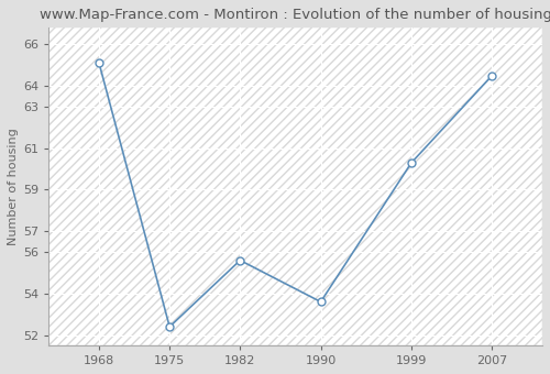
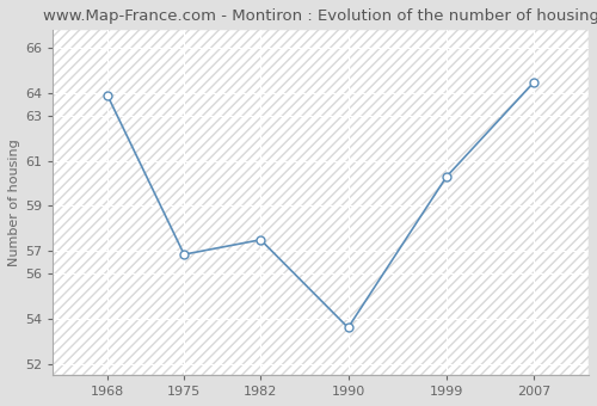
1968: 65.1 -> 63.9
1975: 52.4 -> 56.9
1982: 55.6 -> 57.5
